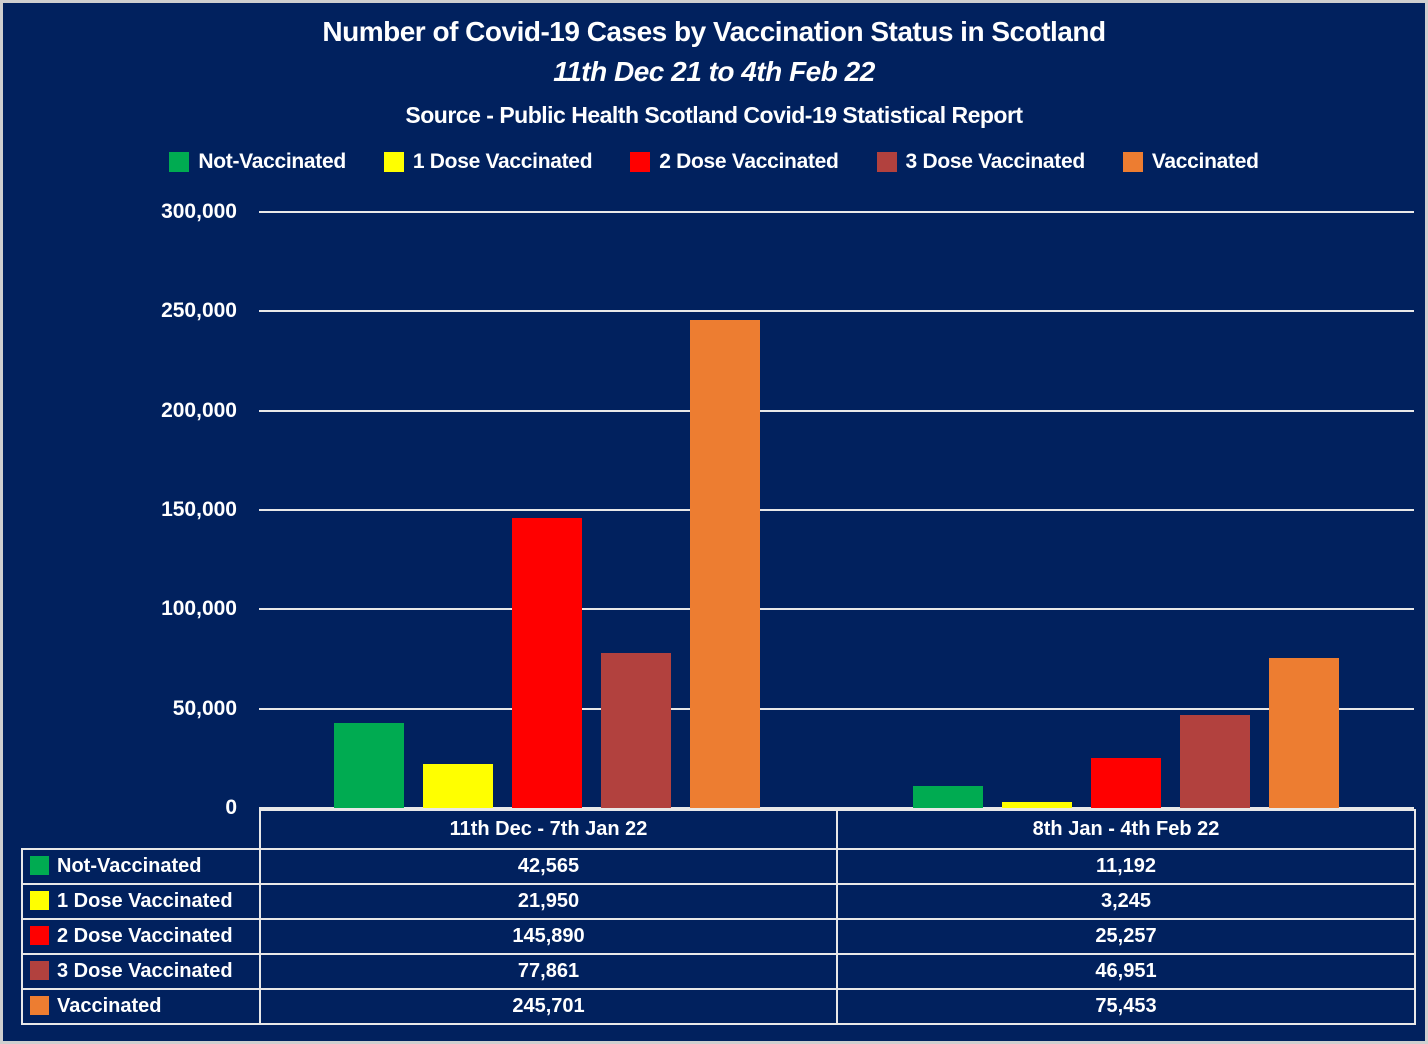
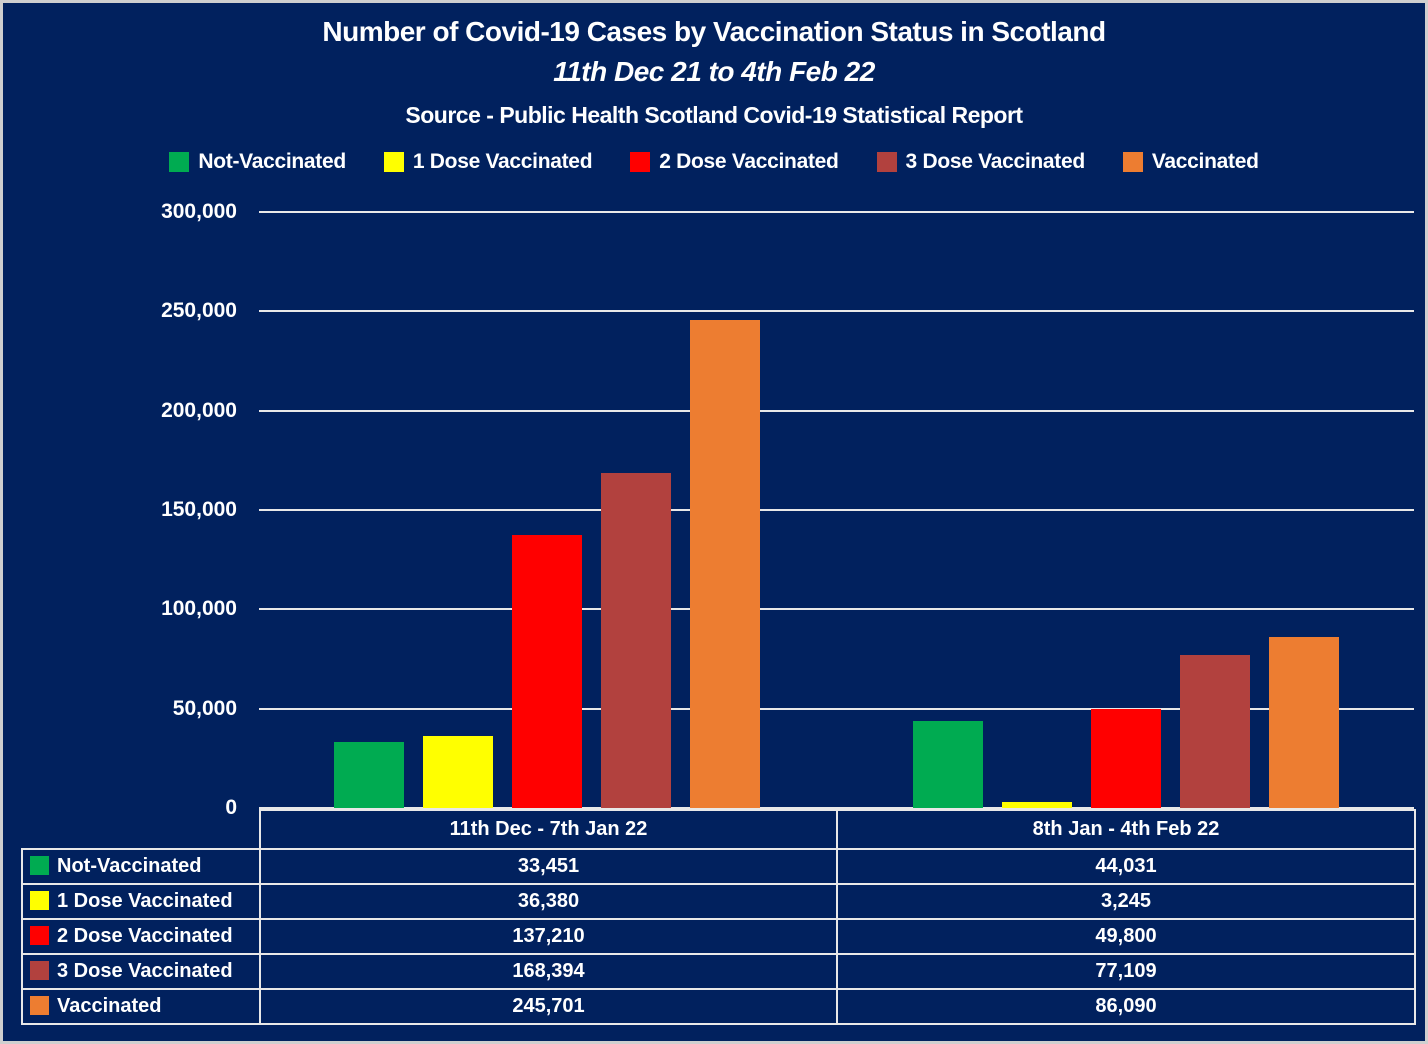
Not-Vaccinated/11th Dec - 7th Jan 22: 42,565 -> 33,451
1 Dose Vaccinated/11th Dec - 7th Jan 22: 21,950 -> 36,380
2 Dose Vaccinated/11th Dec - 7th Jan 22: 145,890 -> 137,210
3 Dose Vaccinated/11th Dec - 7th Jan 22: 77,861 -> 168,394
Not-Vaccinated/8th Jan - 4th Feb 22: 11,192 -> 44,031
2 Dose Vaccinated/8th Jan - 4th Feb 22: 25,257 -> 49,800
3 Dose Vaccinated/8th Jan - 4th Feb 22: 46,951 -> 77,109
Vaccinated/8th Jan - 4th Feb 22: 75,453 -> 86,090
